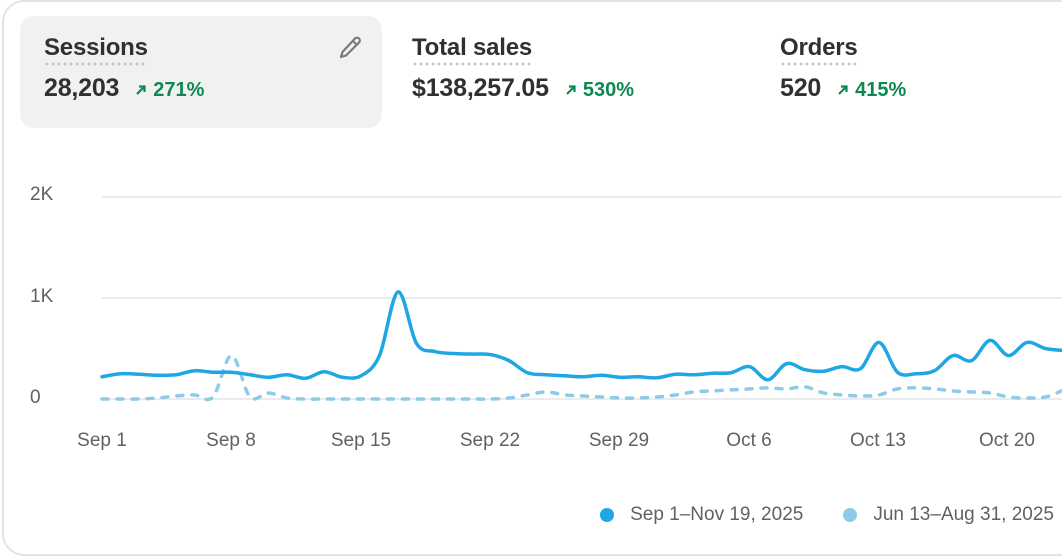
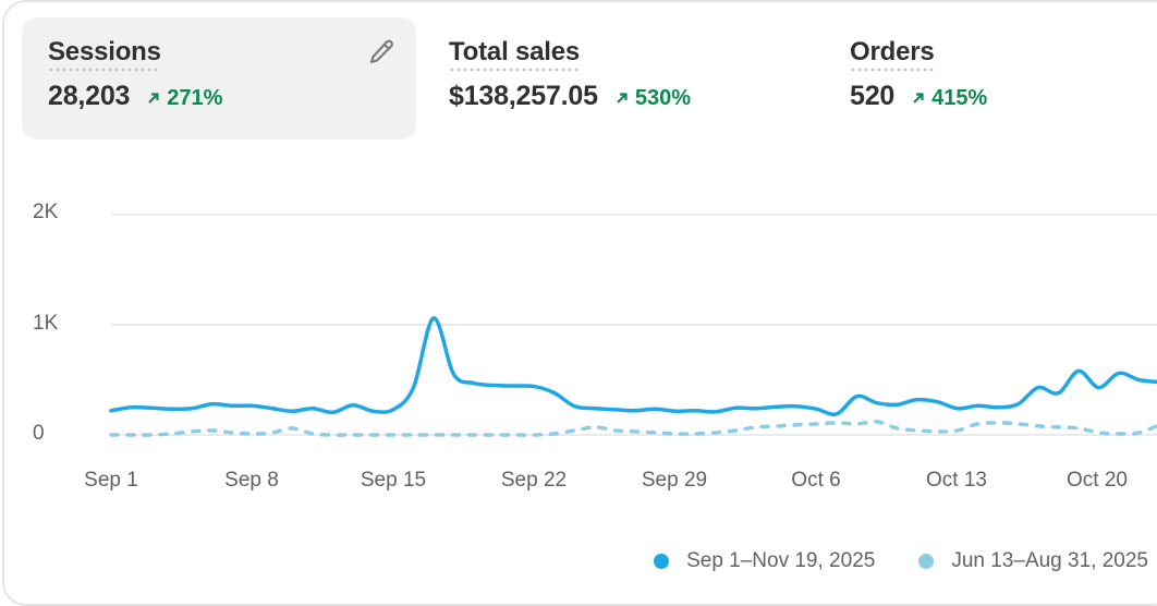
Jun 13–Aug 31, 2025/Sep 8: 0.43K -> 0.01K
Sep 1–Nov 19, 2025/Oct 6: 0.32K -> 0.24K
Sep 1–Nov 19, 2025/Oct 13: 0.56K -> 0.24K
